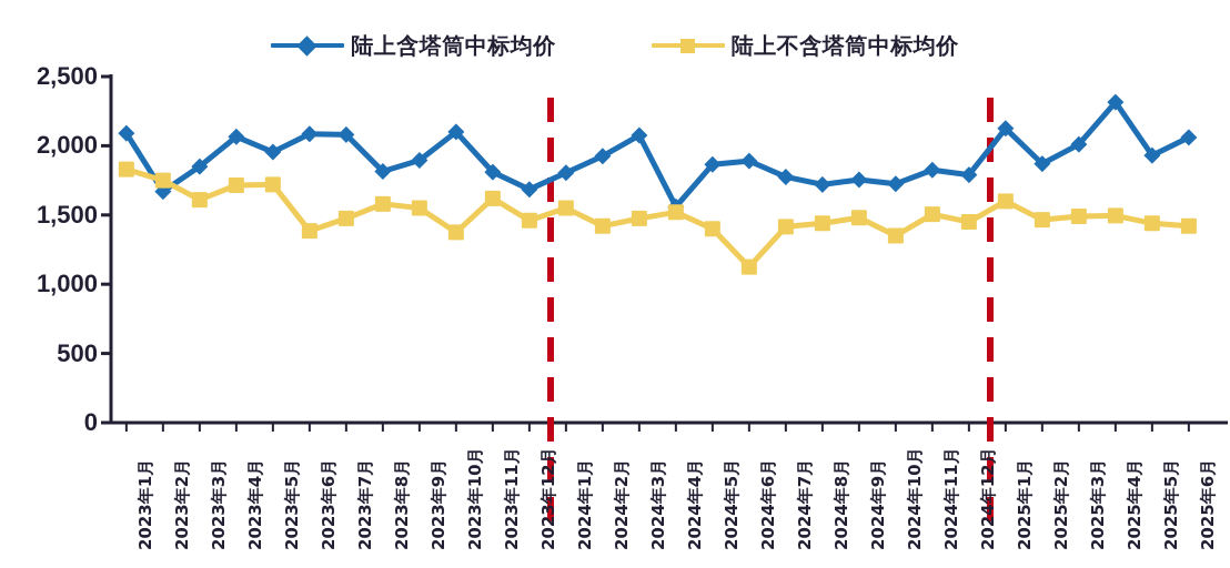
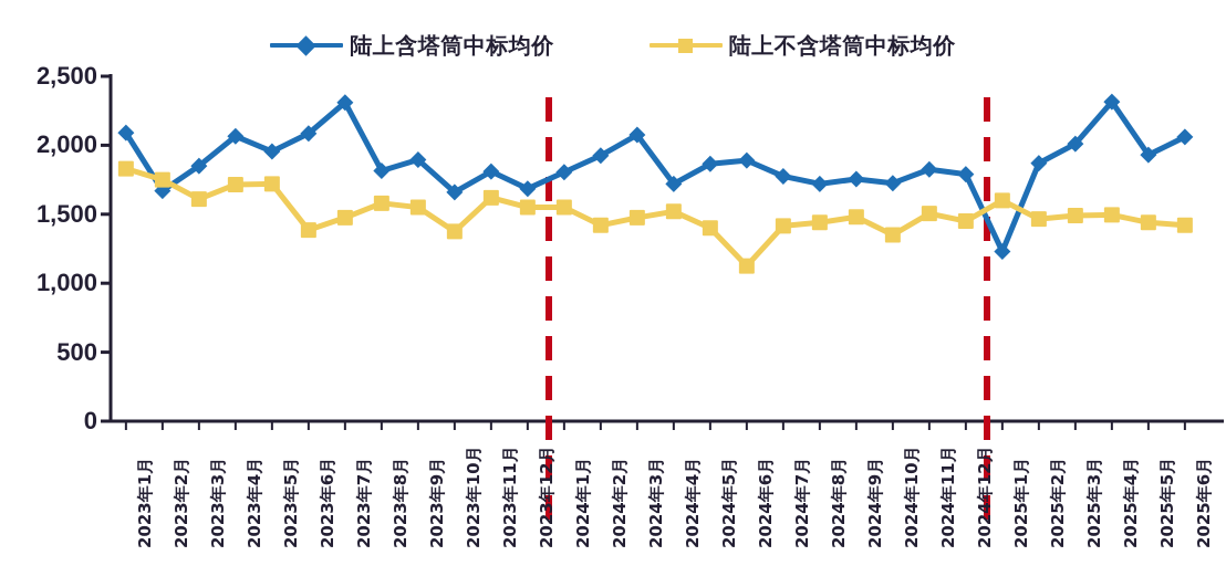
陆上含塔筒中标均价/2023年7月: 2080 -> 2310
陆上含塔筒中标均价/2023年10月: 2100 -> 1660
陆上不含塔筒中标均价/2023年12月: 1460 -> 1550
陆上含塔筒中标均价/2024年4月: 1560 -> 1720
陆上含塔筒中标均价/2025年1月: 2120 -> 1230
